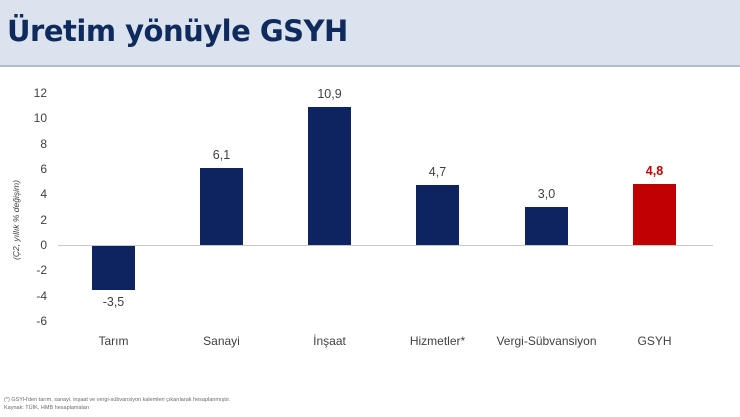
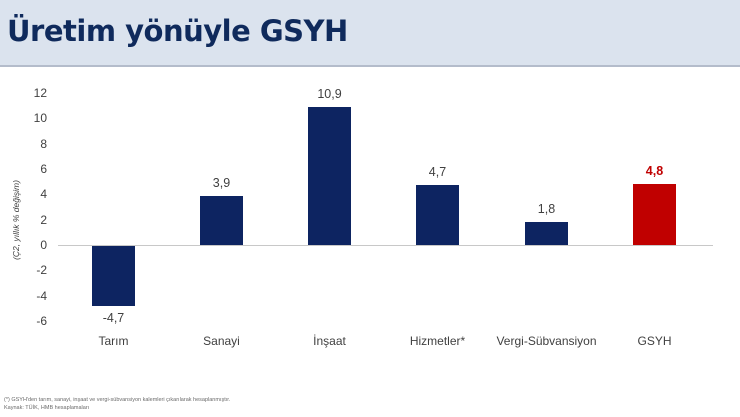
Tarım: -3,5 -> -4,7
Sanayi: 6,1 -> 3,9
Vergi-Sübvansiyon: 3,0 -> 1,8
